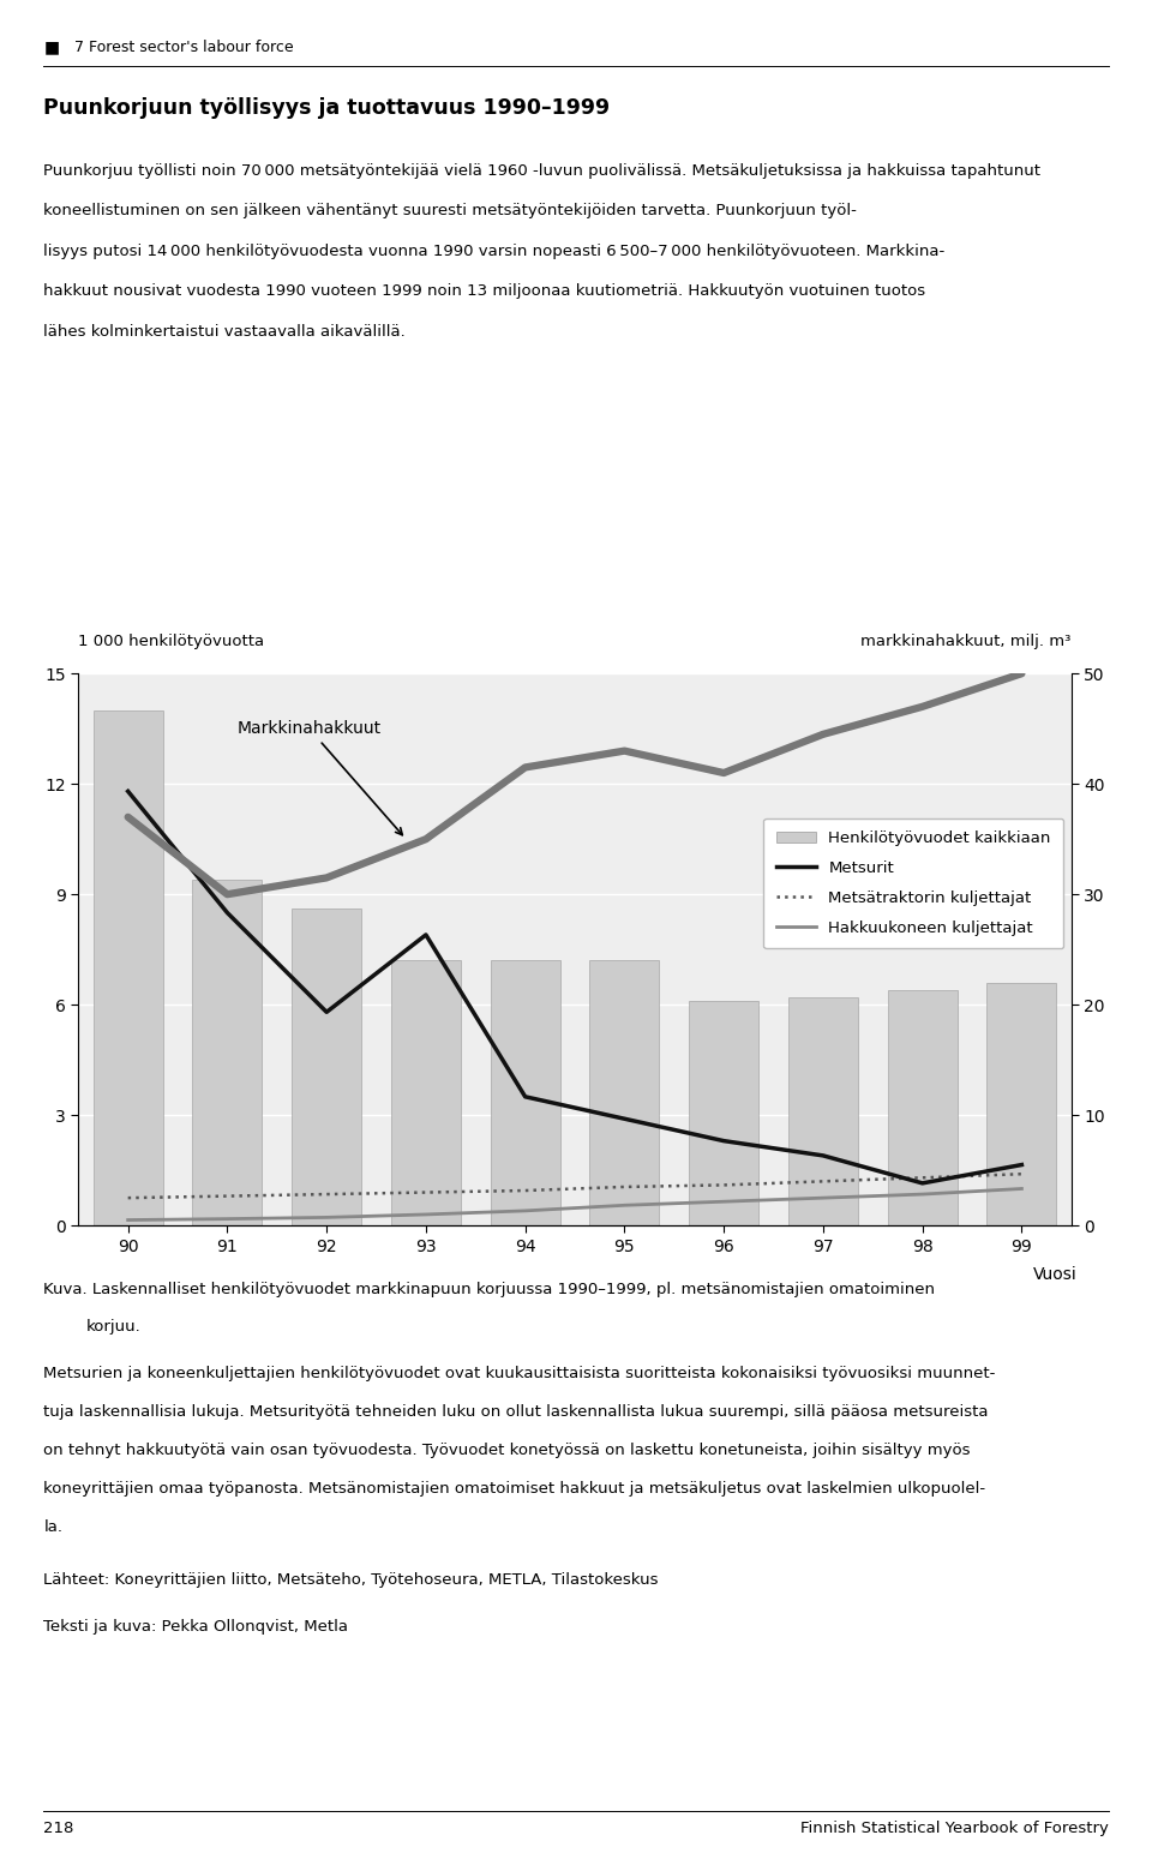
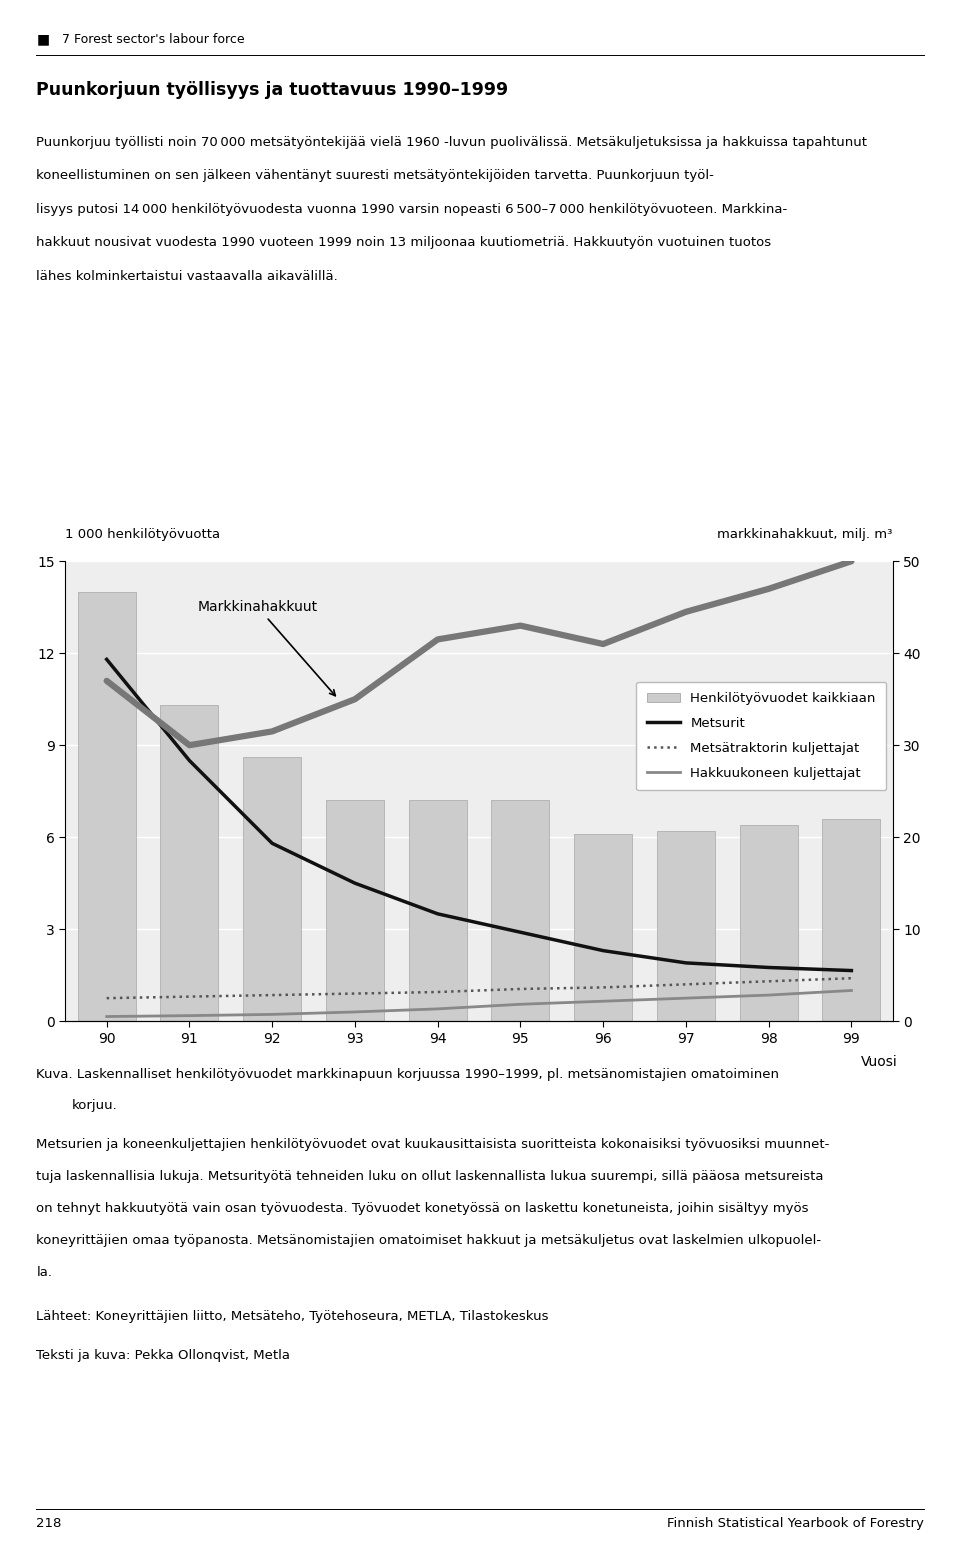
Henkilötyövuodet kaikkiaan/91: 9.4 -> 10.3
Metsurit/93: 7.90 -> 4.50
Metsurit/98: 1.15 -> 1.75
